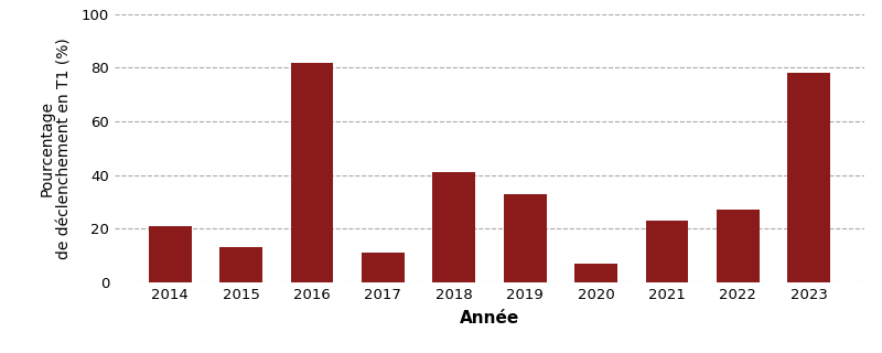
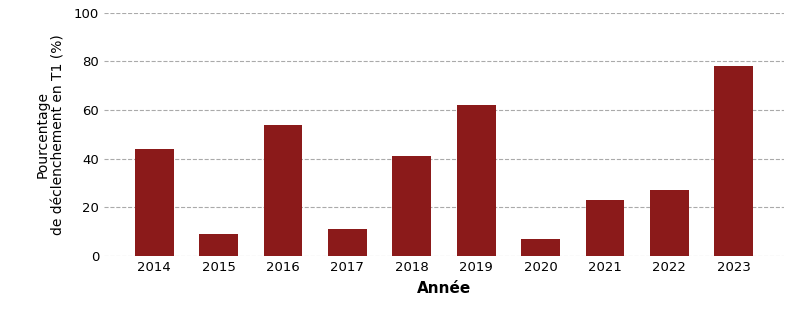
2014: 21 -> 44
2015: 13 -> 9
2016: 82 -> 54
2019: 33 -> 62
